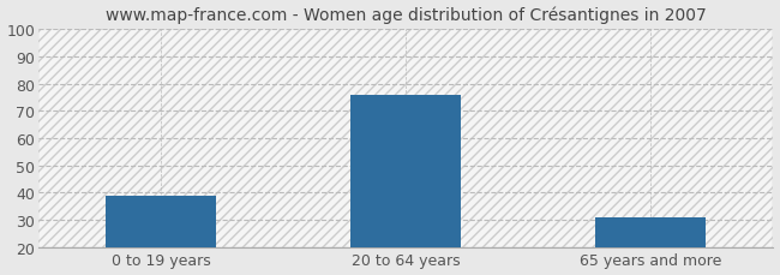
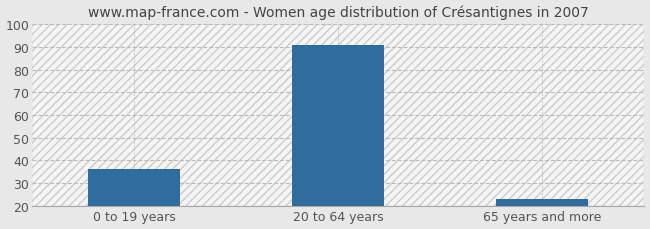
0 to 19 years: 39 -> 36
20 to 64 years: 76 -> 91
65 years and more: 31 -> 23
